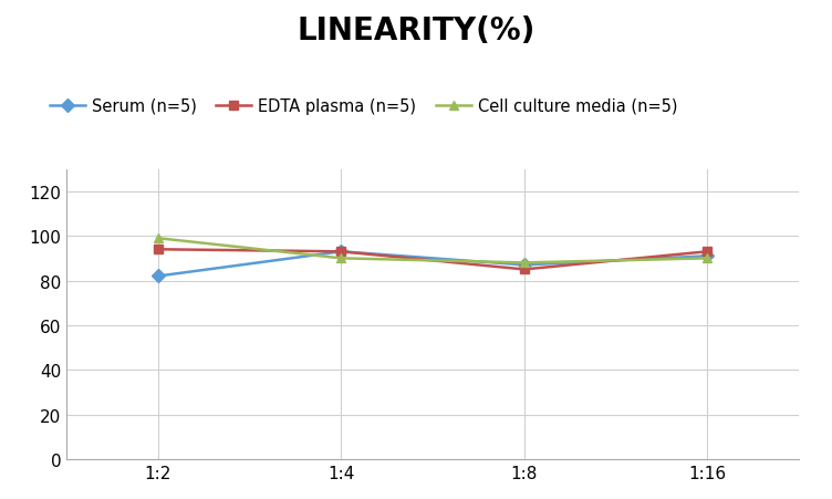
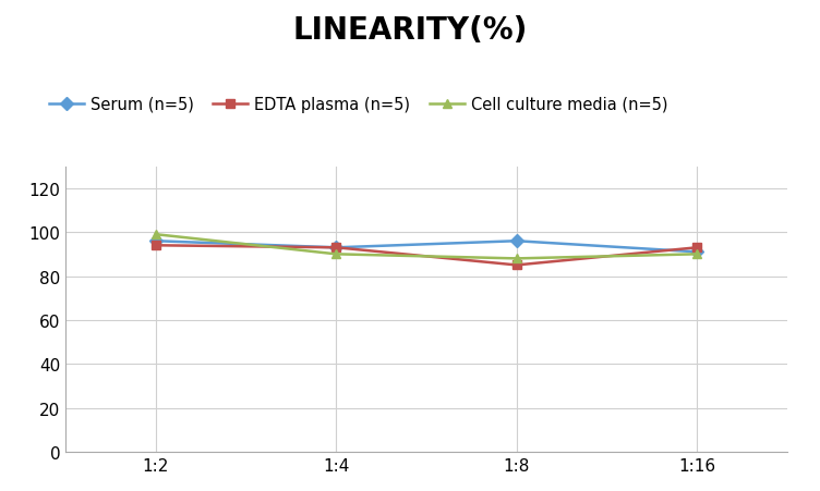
Serum (n=5)/1:2: 82 -> 96
Serum (n=5)/1:8: 87 -> 96
